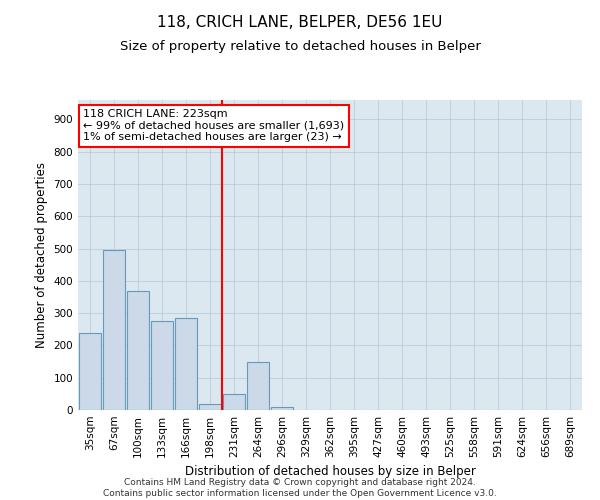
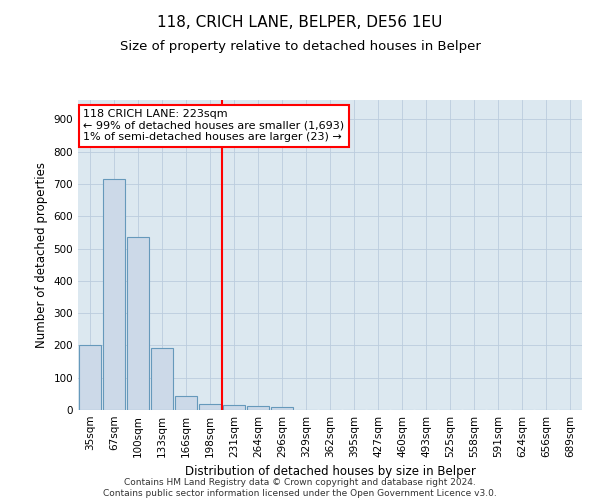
35sqm: 240 -> 200
67sqm: 495 -> 715
100sqm: 370 -> 535
133sqm: 275 -> 193
166sqm: 285 -> 42
231sqm: 50 -> 14
264sqm: 150 -> 12
